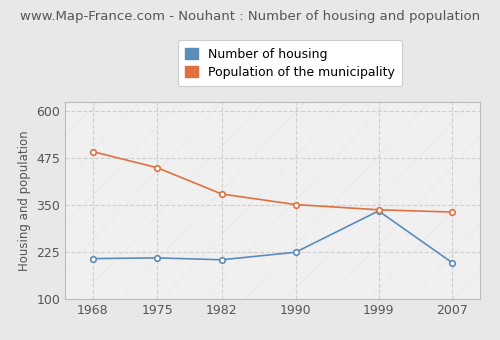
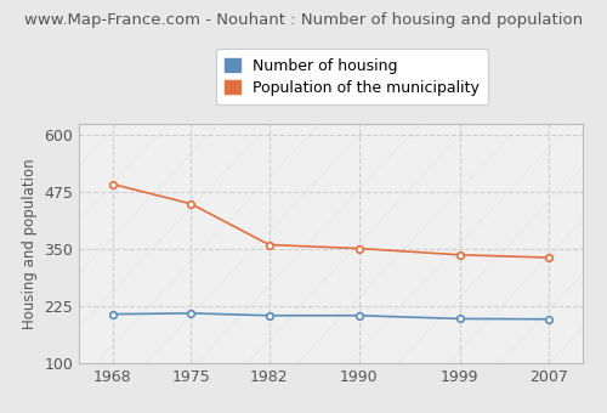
Population of the municipality/1982: 380 -> 360
Number of housing/1990: 225 -> 205
Number of housing/1999: 335 -> 198
